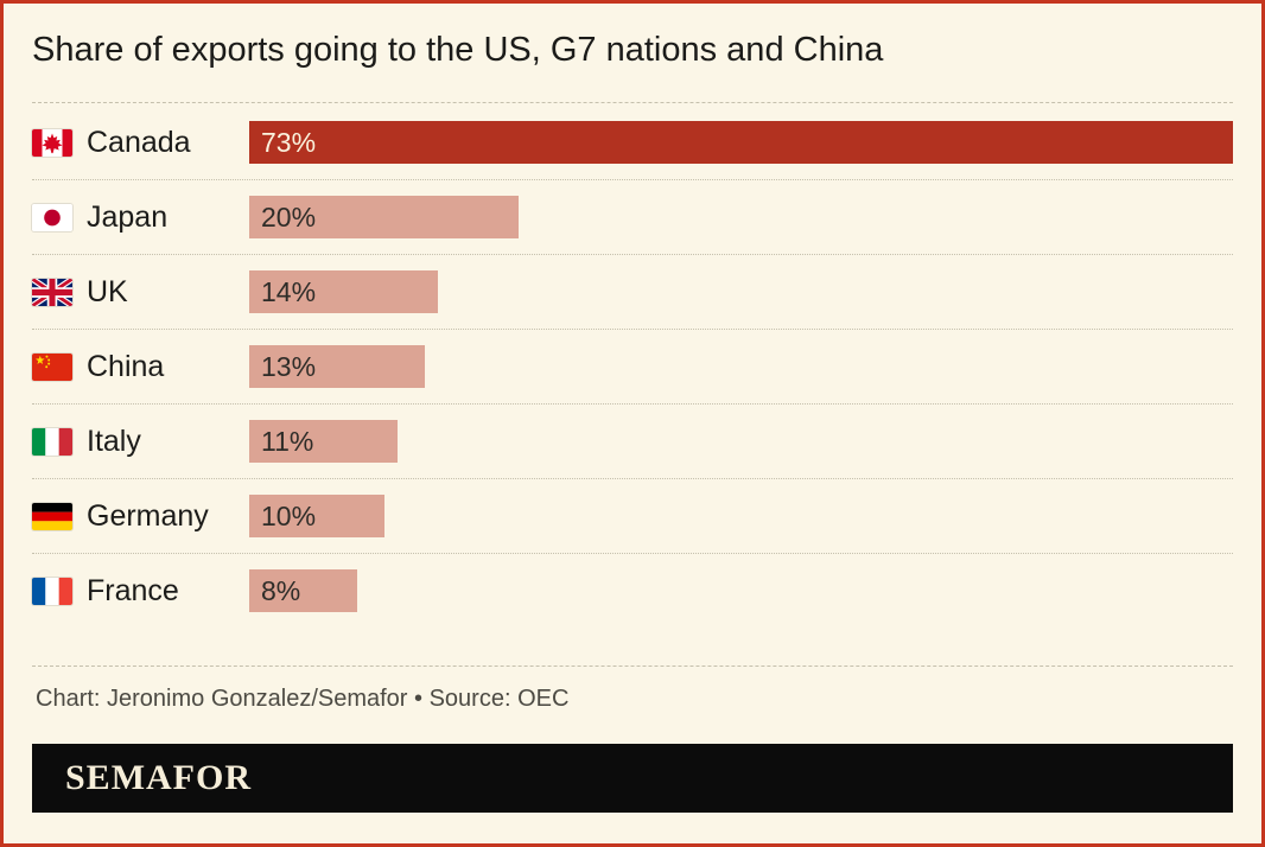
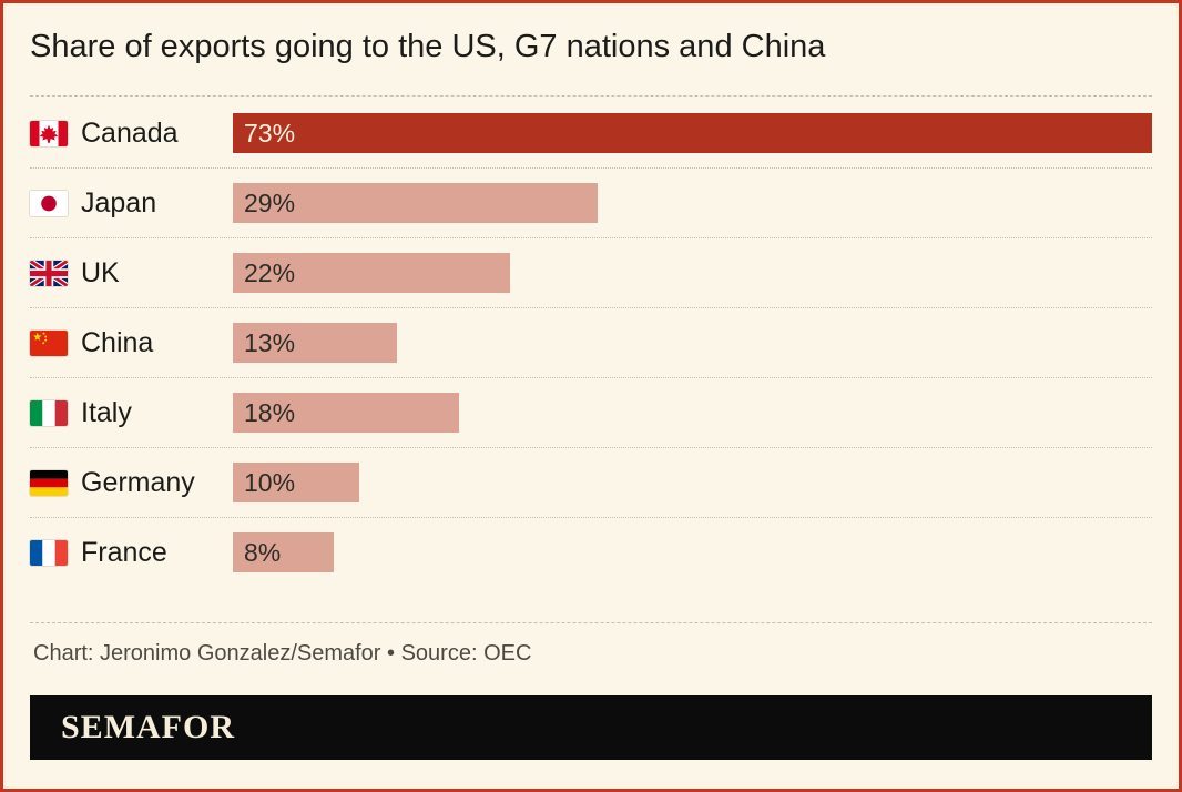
Japan: 20% -> 29%
UK: 14% -> 22%
Italy: 11% -> 18%
